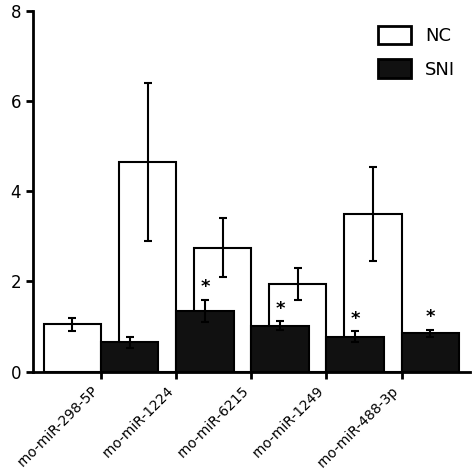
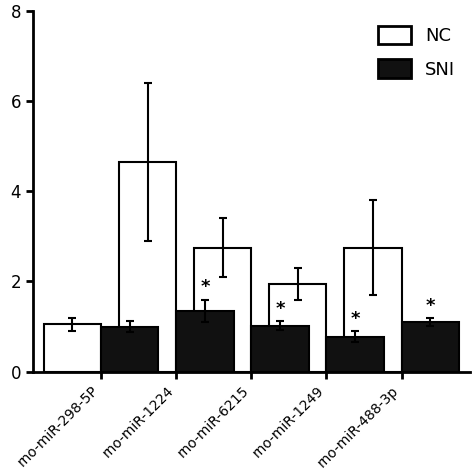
SNI/rno-miR-298-5P: 0.65 -> 1.00
NC/rno-miR-488-3p: 3.50 -> 2.75
SNI/rno-miR-488-3p: 0.85 -> 1.10
